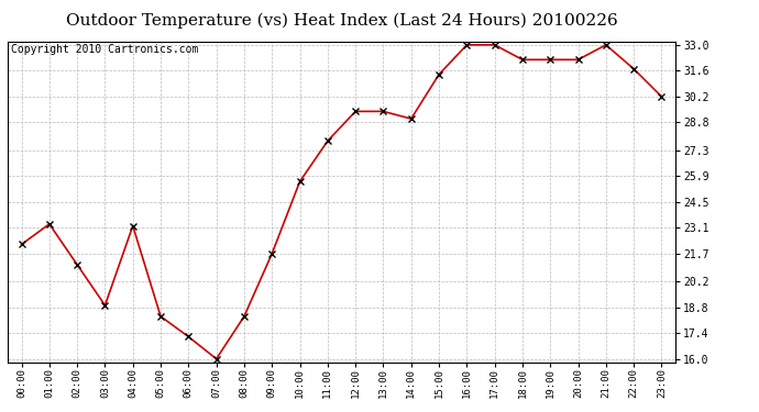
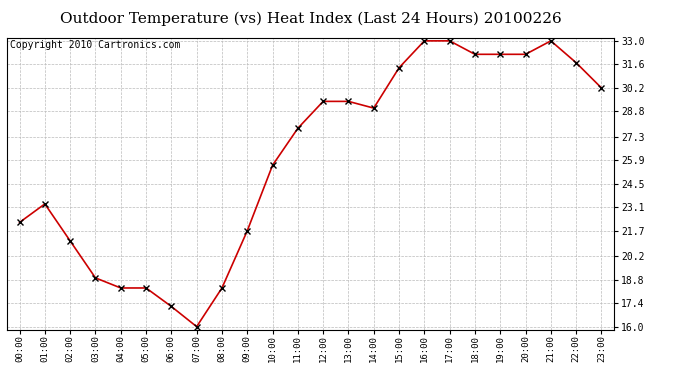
04:00: 23.2 -> 18.3
